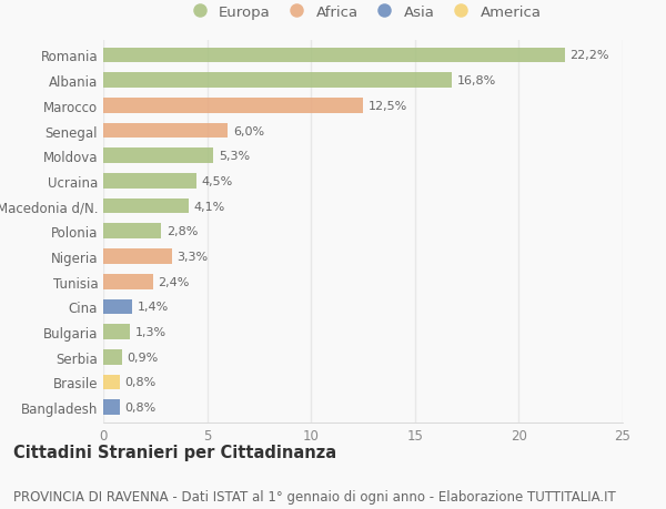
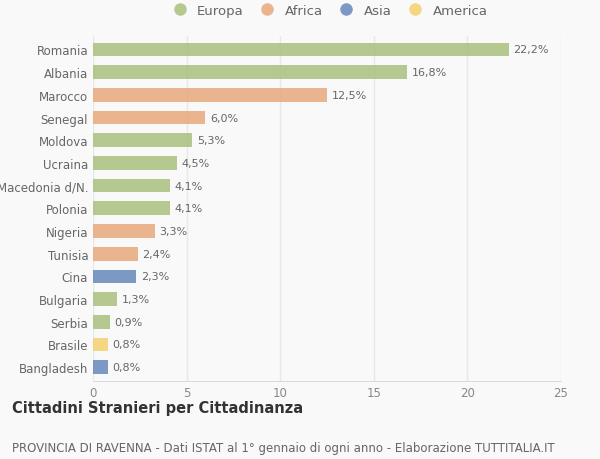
Polonia: 2,8% -> 4,1%
Cina: 1,4% -> 2,3%
